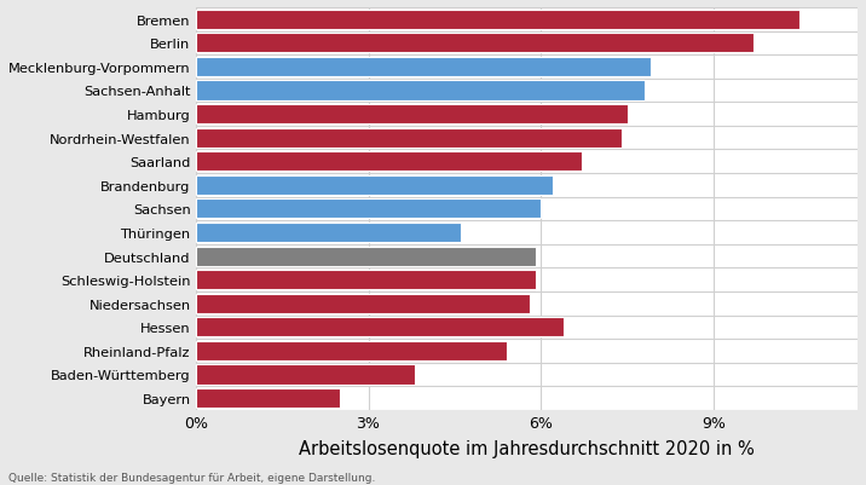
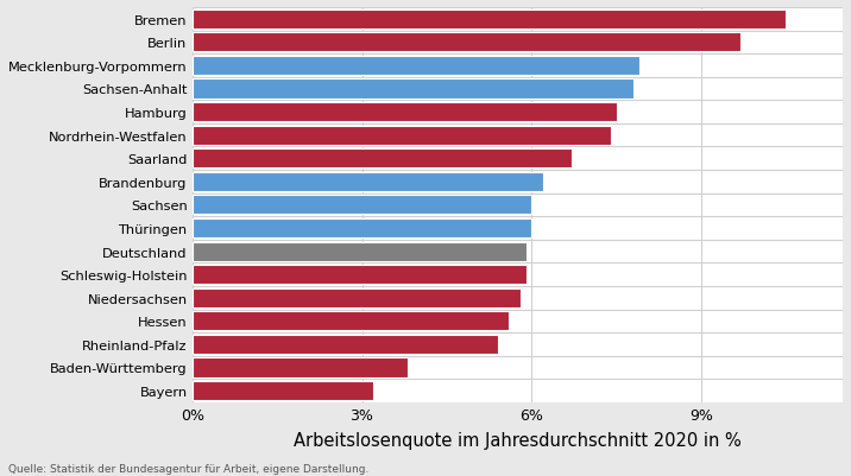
Thüringen: 4.6% -> 6.0%
Hessen: 6.4% -> 5.6%
Bayern: 2.5% -> 3.2%
